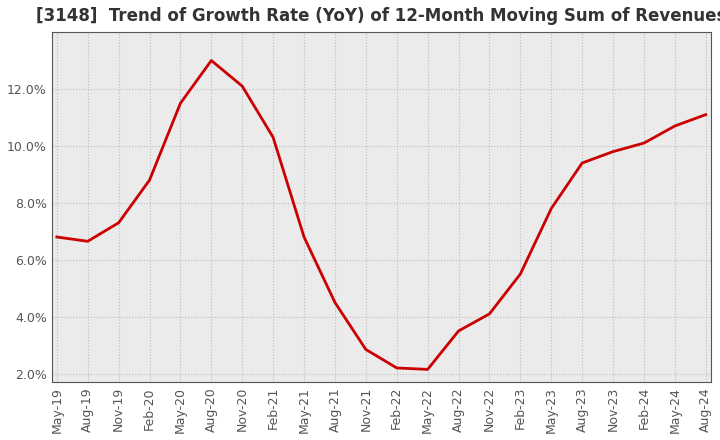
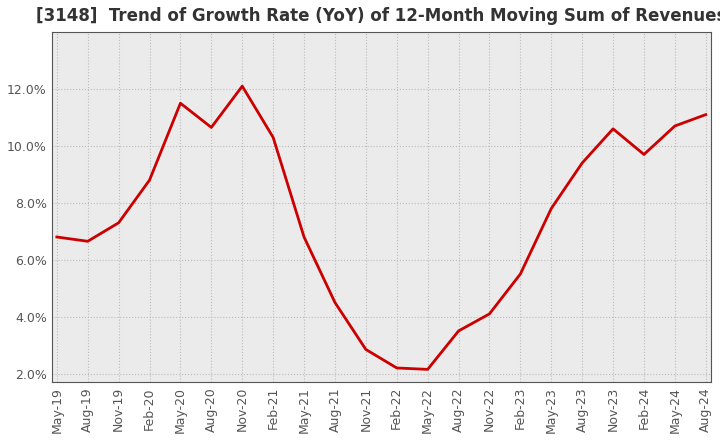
Aug-20: 13.00% -> 10.65%
Nov-23: 9.80% -> 10.60%
Feb-24: 10.10% -> 9.70%
